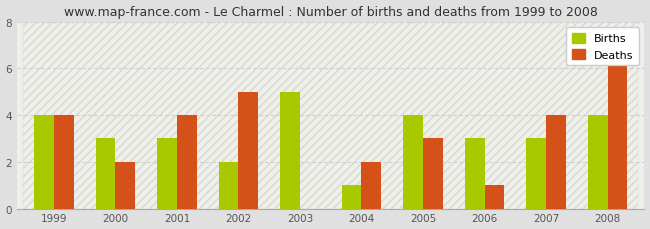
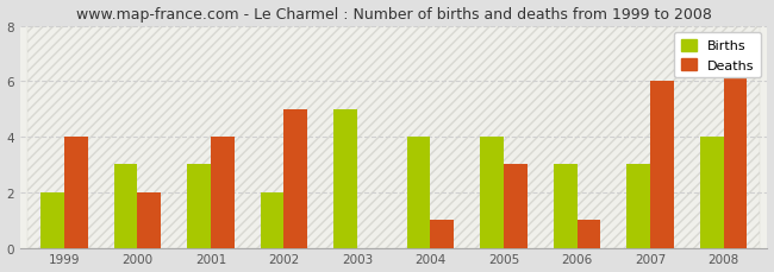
Births/1999: 4 -> 2
Births/2004: 1 -> 4
Deaths/2004: 2 -> 1
Deaths/2007: 4 -> 6
